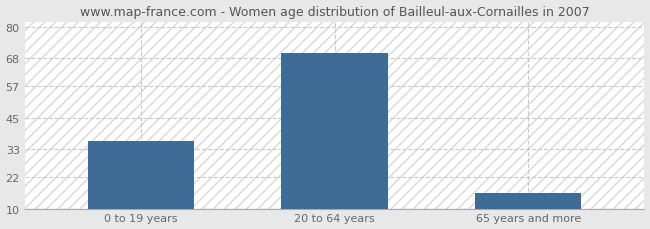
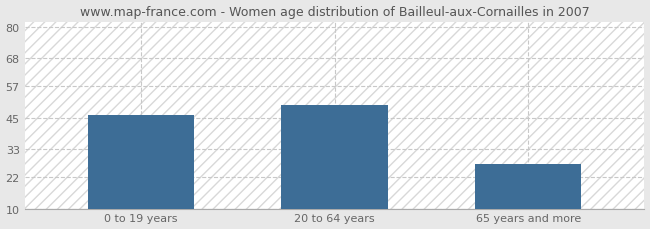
0 to 19 years: 36 -> 46
20 to 64 years: 70 -> 50
65 years and more: 16 -> 27
